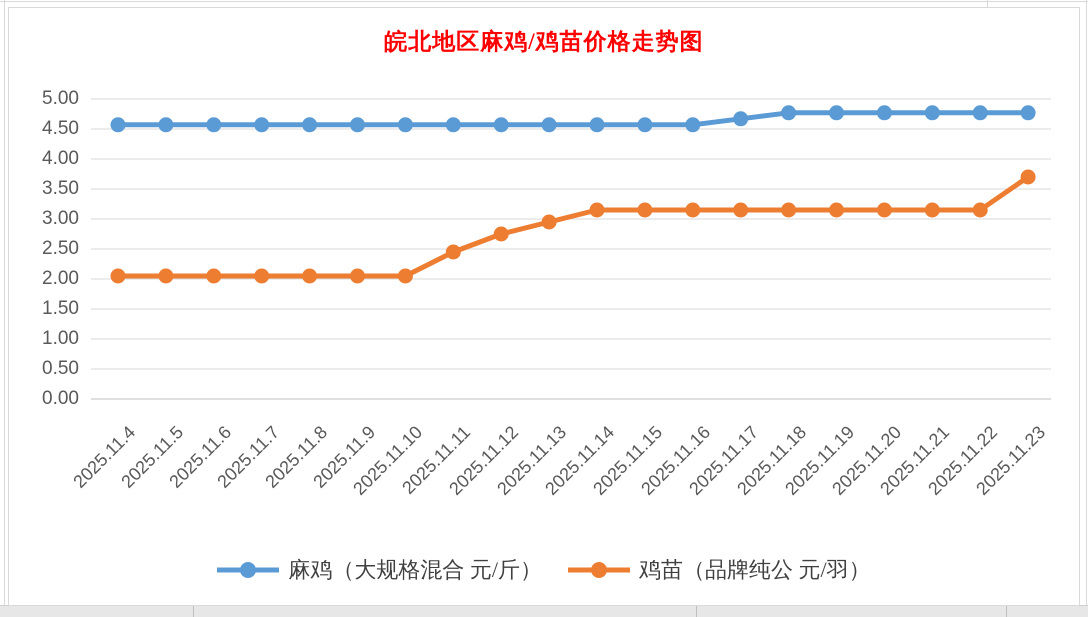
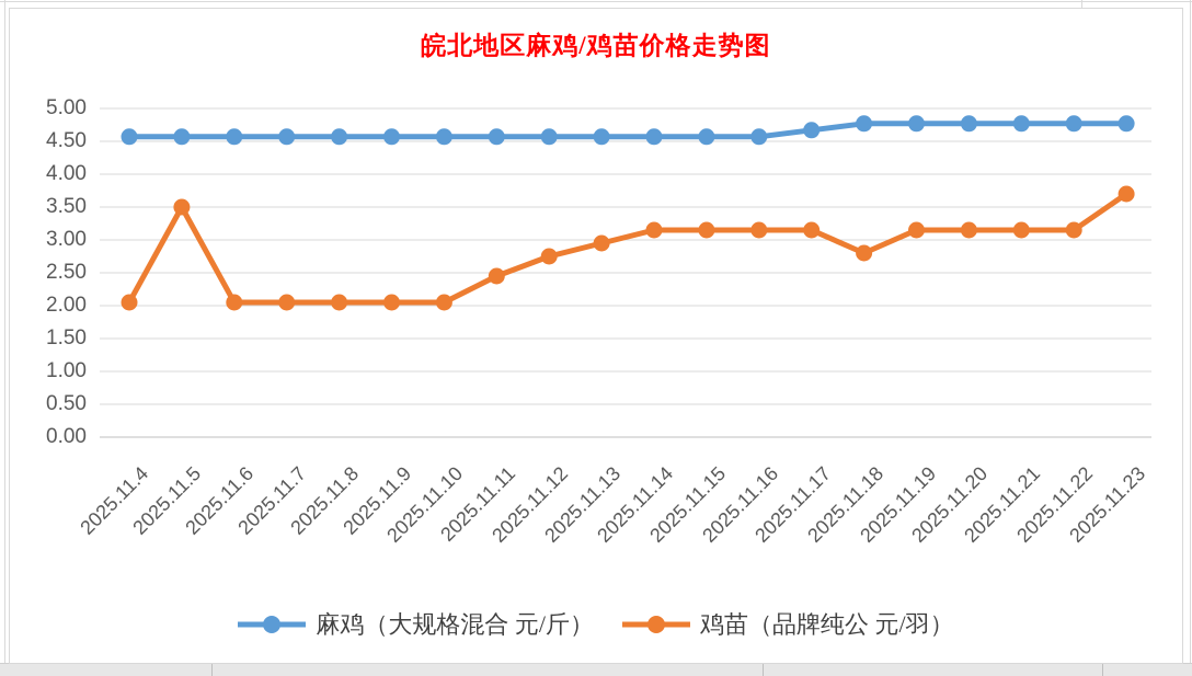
鸡苗（品牌纯公 元/羽）/2025.11.5: 2.0 -> 3.5
鸡苗（品牌纯公 元/羽）/2025.11.18: 3.1 -> 2.8
